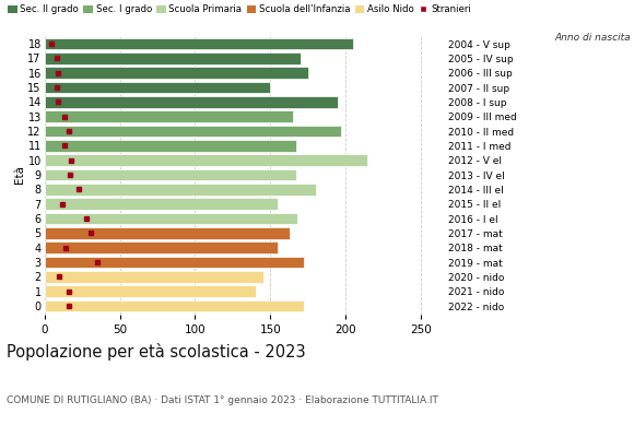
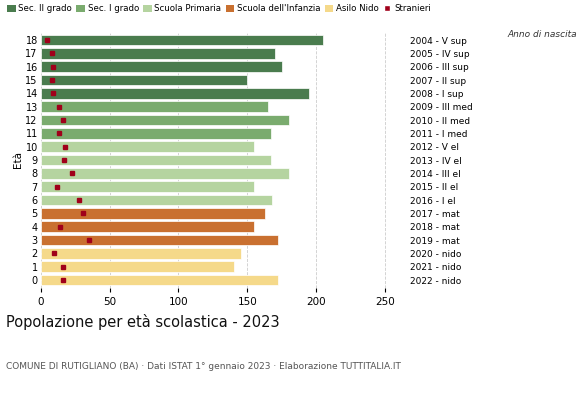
12: 197 -> 180
10: 214 -> 155
